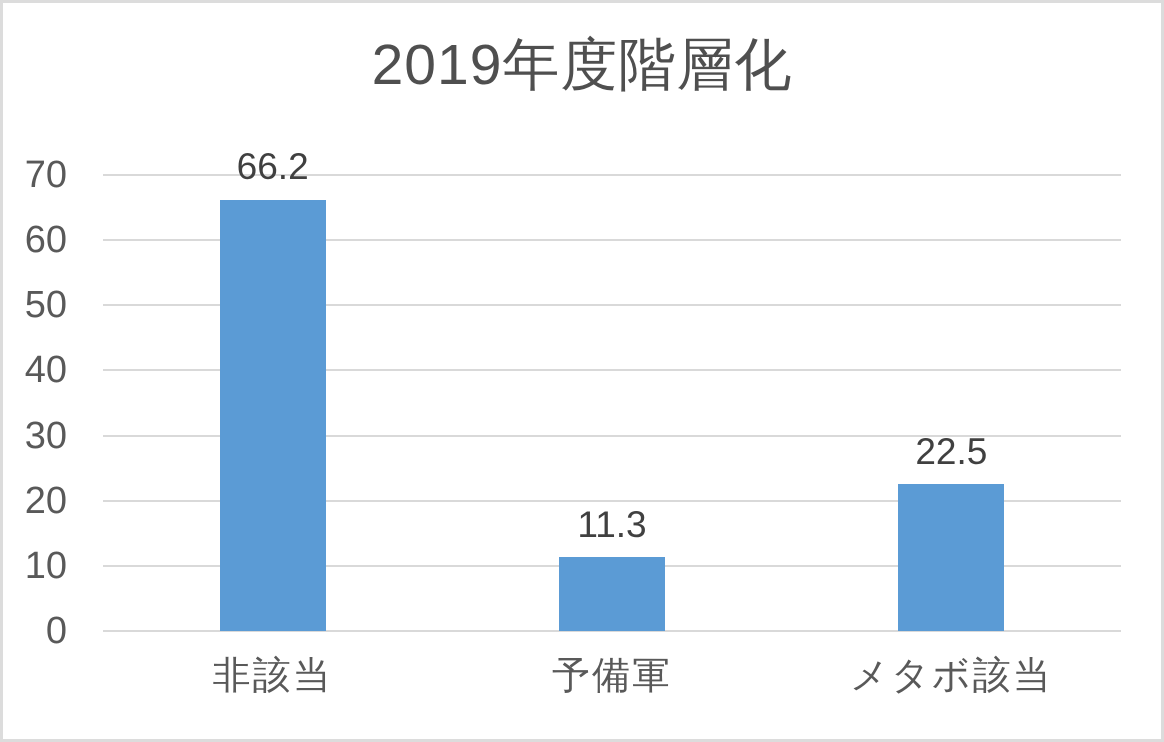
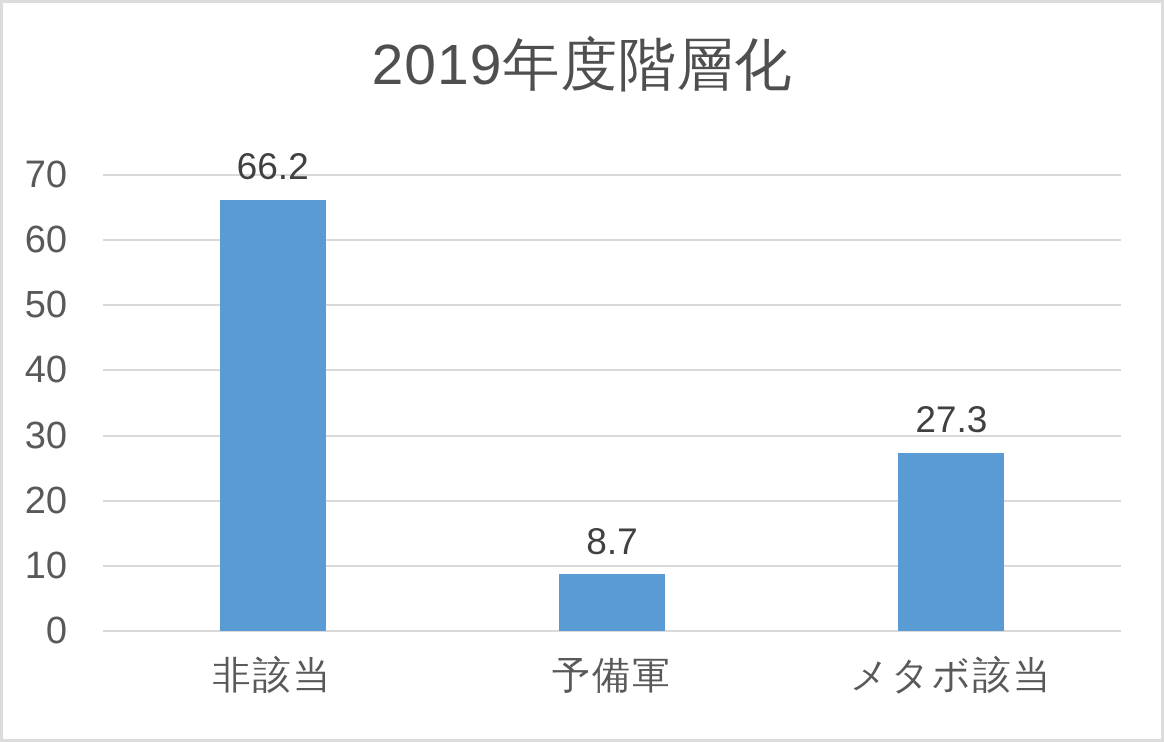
予備軍: 11.3 -> 8.7
メタボ該当: 22.5 -> 27.3
